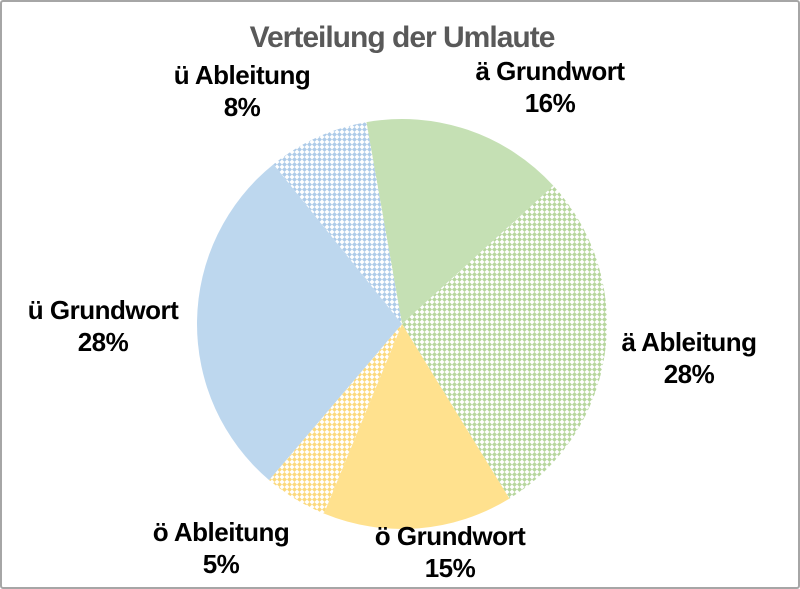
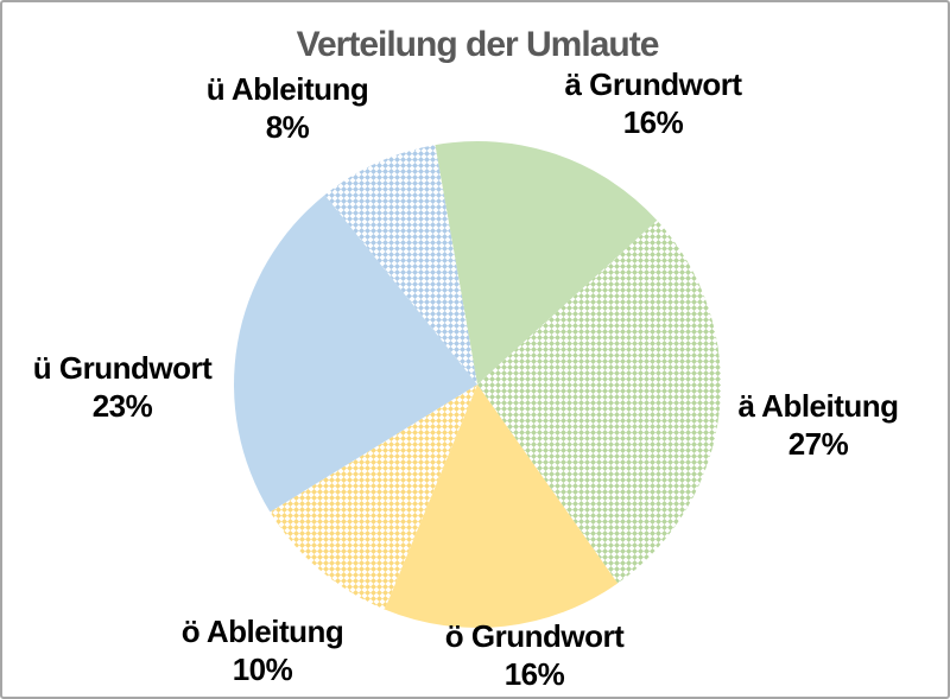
ä Ableitung: 28% -> 27%
ö Grundwort: 15% -> 16%
ö Ableitung: 5% -> 10%
ü Grundwort: 28% -> 23%
